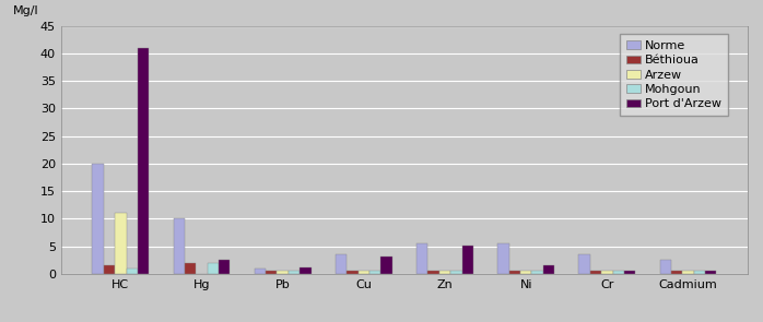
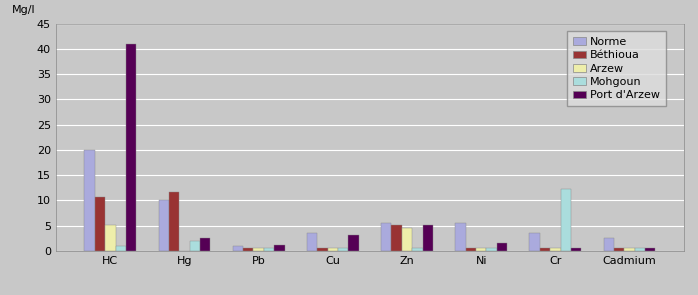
Béthioua/HC: 1.5 -> 10.6
Arzew/HC: 11.0 -> 5.2
Béthioua/Hg: 2.0 -> 11.6
Béthioua/Zn: 0.5 -> 5.2
Arzew/Zn: 0.5 -> 4.6
Mohgoun/Cr: 0.5 -> 12.2
